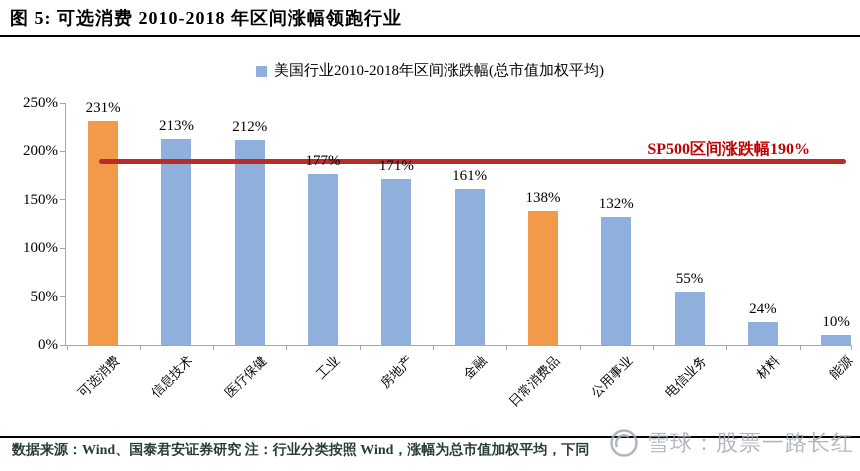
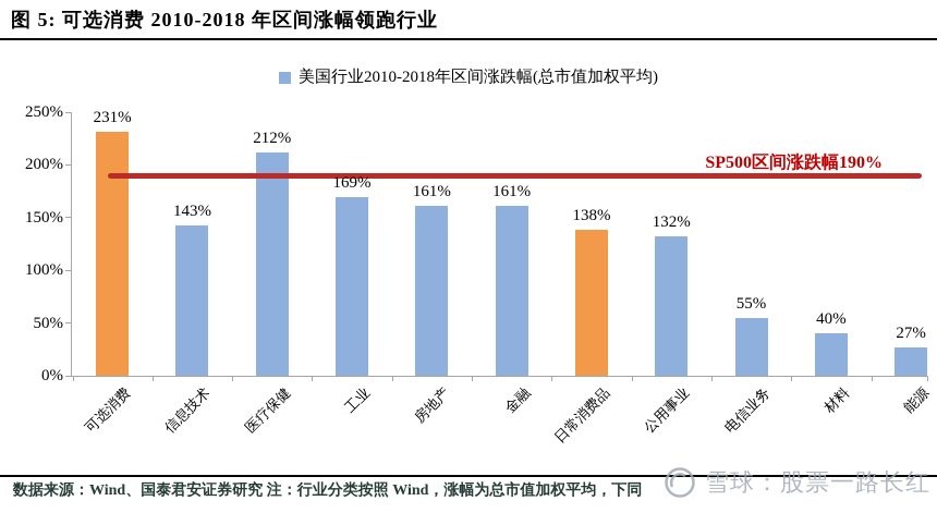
信息技术: 213% -> 143%
工业: 177% -> 169%
房地产: 171% -> 161%
材料: 24% -> 40%
能源: 10% -> 27%
